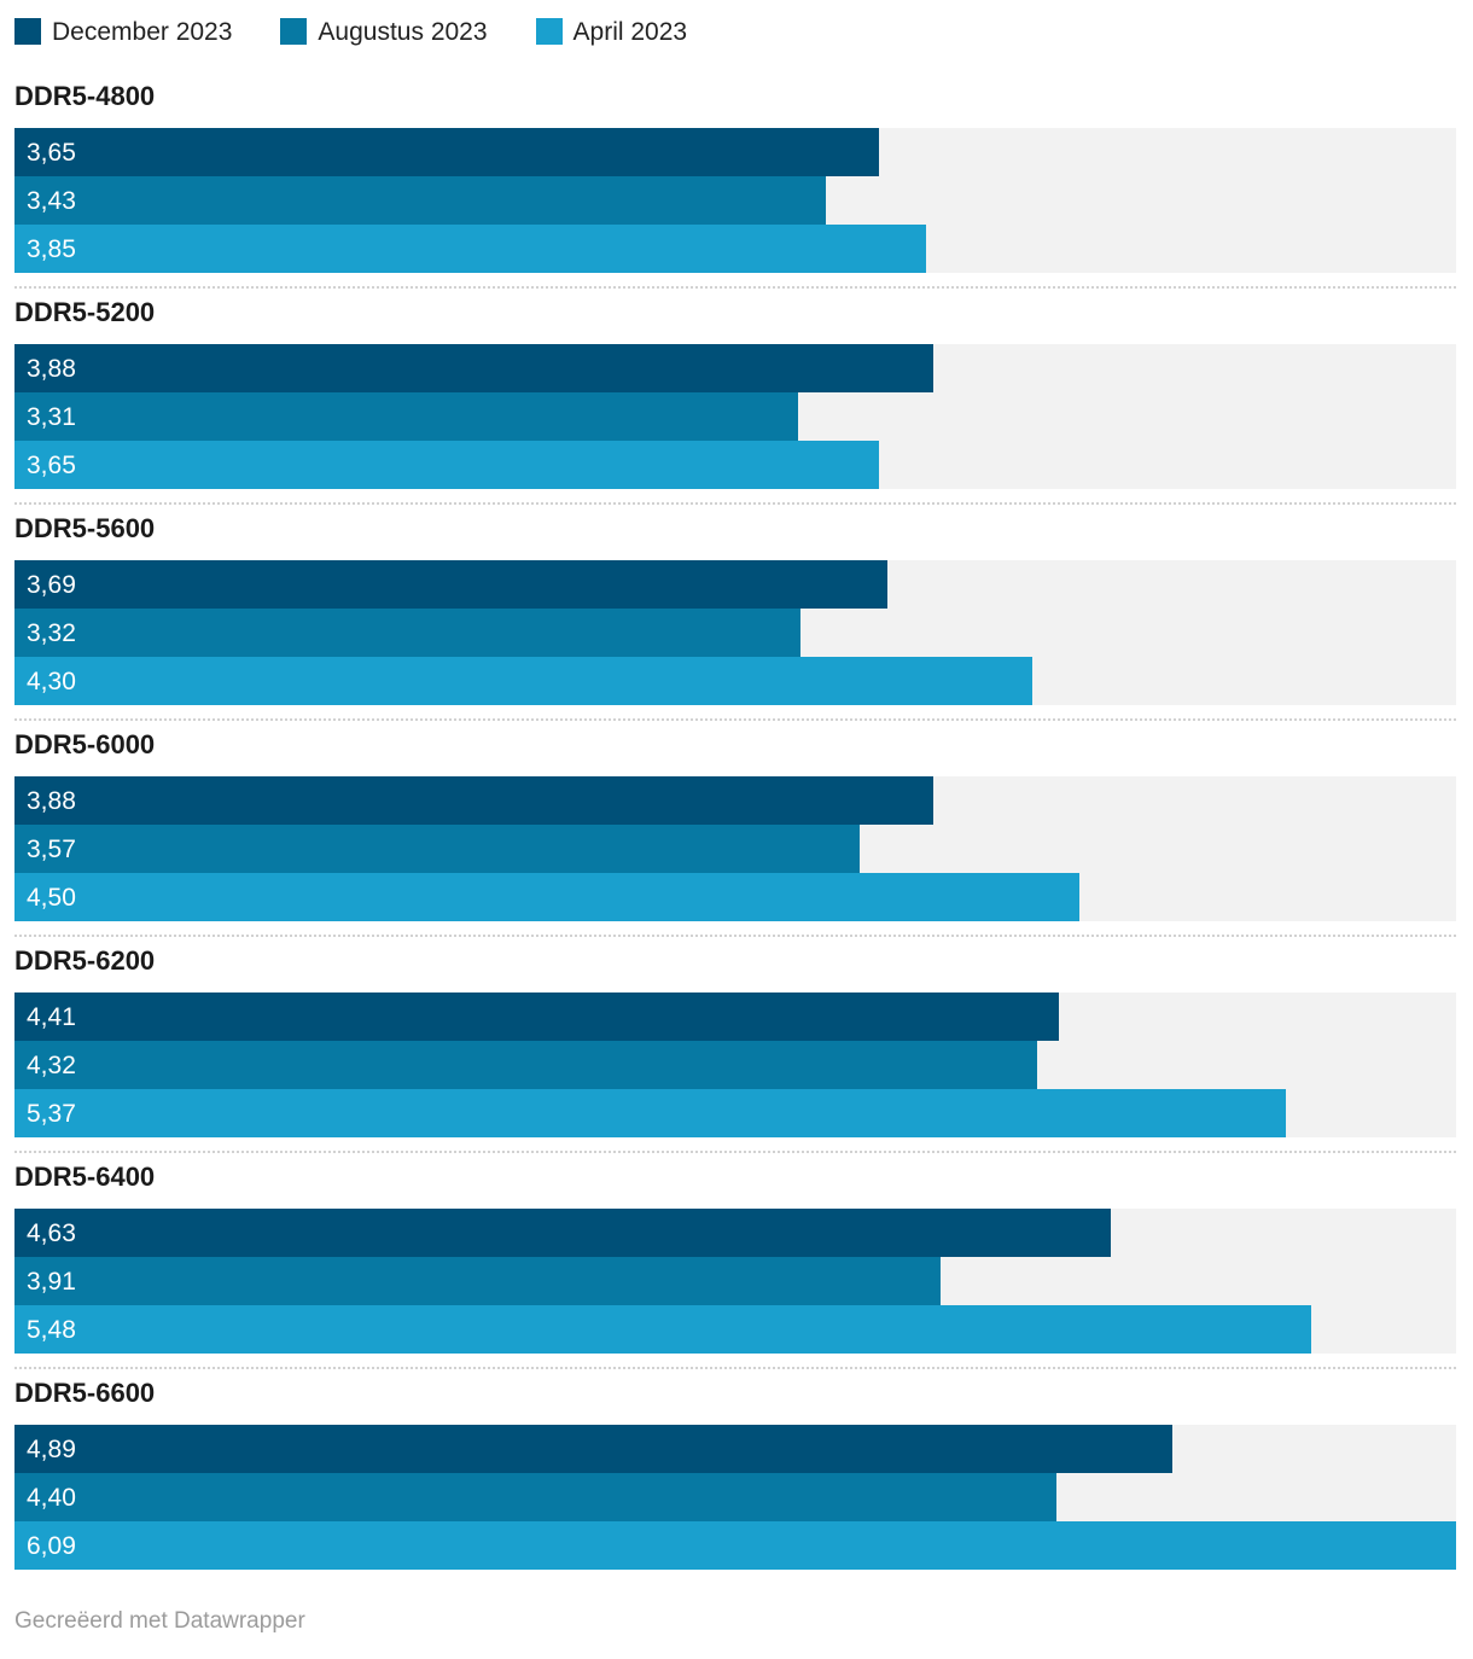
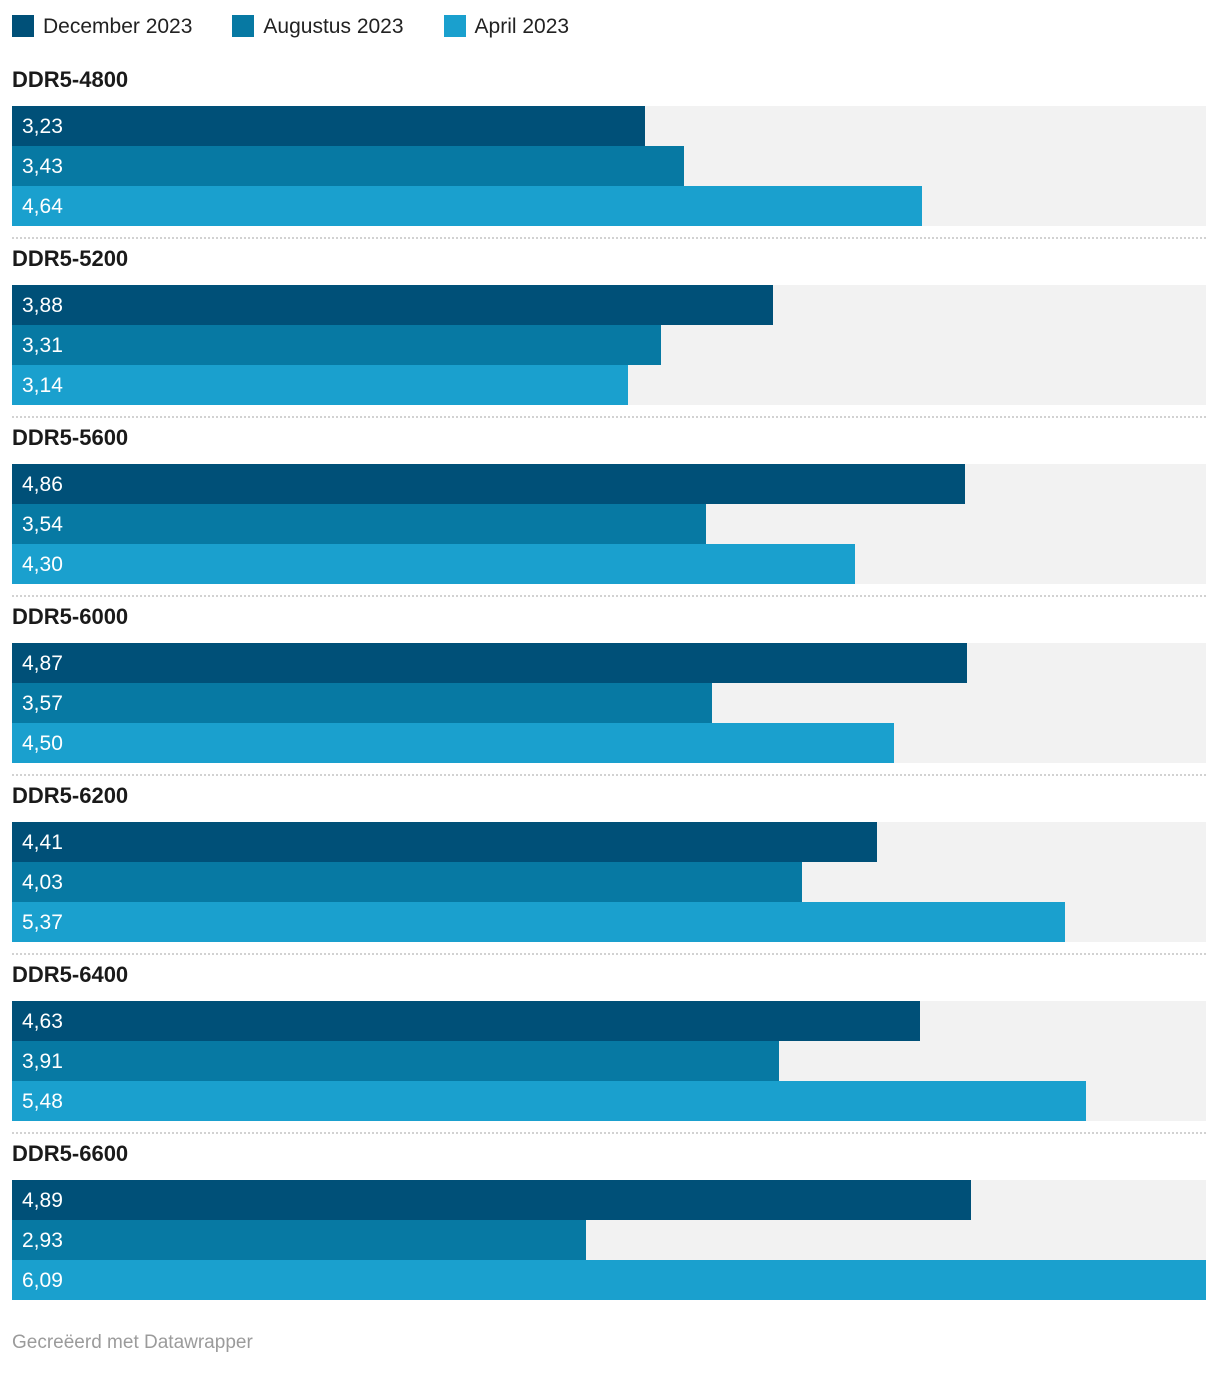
December 2023/DDR5-4800: 3,65 -> 3,23
April 2023/DDR5-4800: 3,85 -> 4,64
April 2023/DDR5-5200: 3,65 -> 3,14
December 2023/DDR5-5600: 3,69 -> 4,86
Augustus 2023/DDR5-5600: 3,32 -> 3,54
December 2023/DDR5-6000: 3,88 -> 4,87
Augustus 2023/DDR5-6200: 4,32 -> 4,03
Augustus 2023/DDR5-6600: 4,40 -> 2,93
